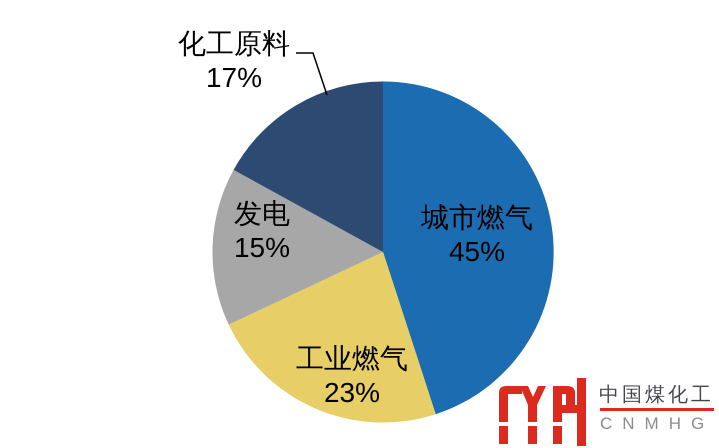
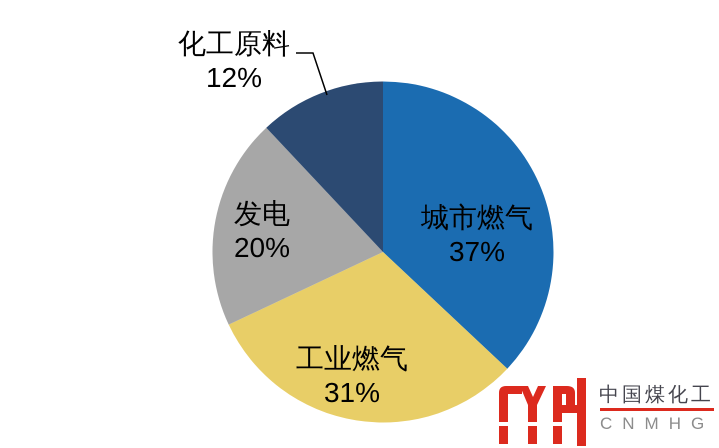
城市燃气: 45% -> 37%
工业燃气: 23% -> 31%
发电: 15% -> 20%
化工原料: 17% -> 12%
